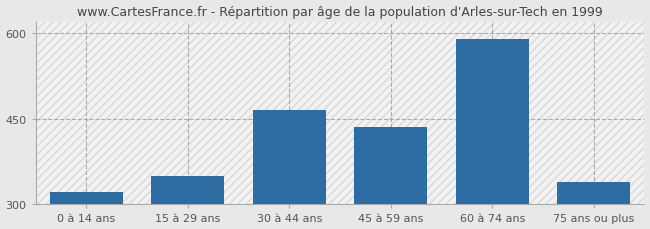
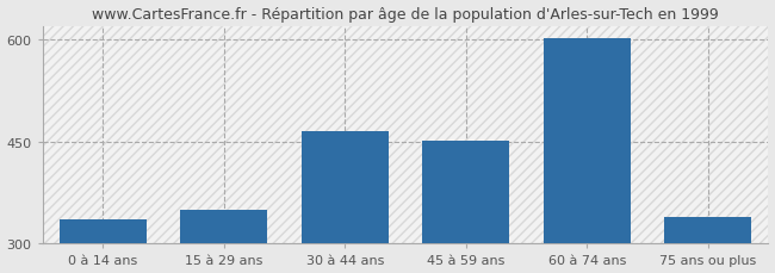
0 à 14 ans: 322 -> 335
45 à 59 ans: 436 -> 451
60 à 74 ans: 590 -> 601
